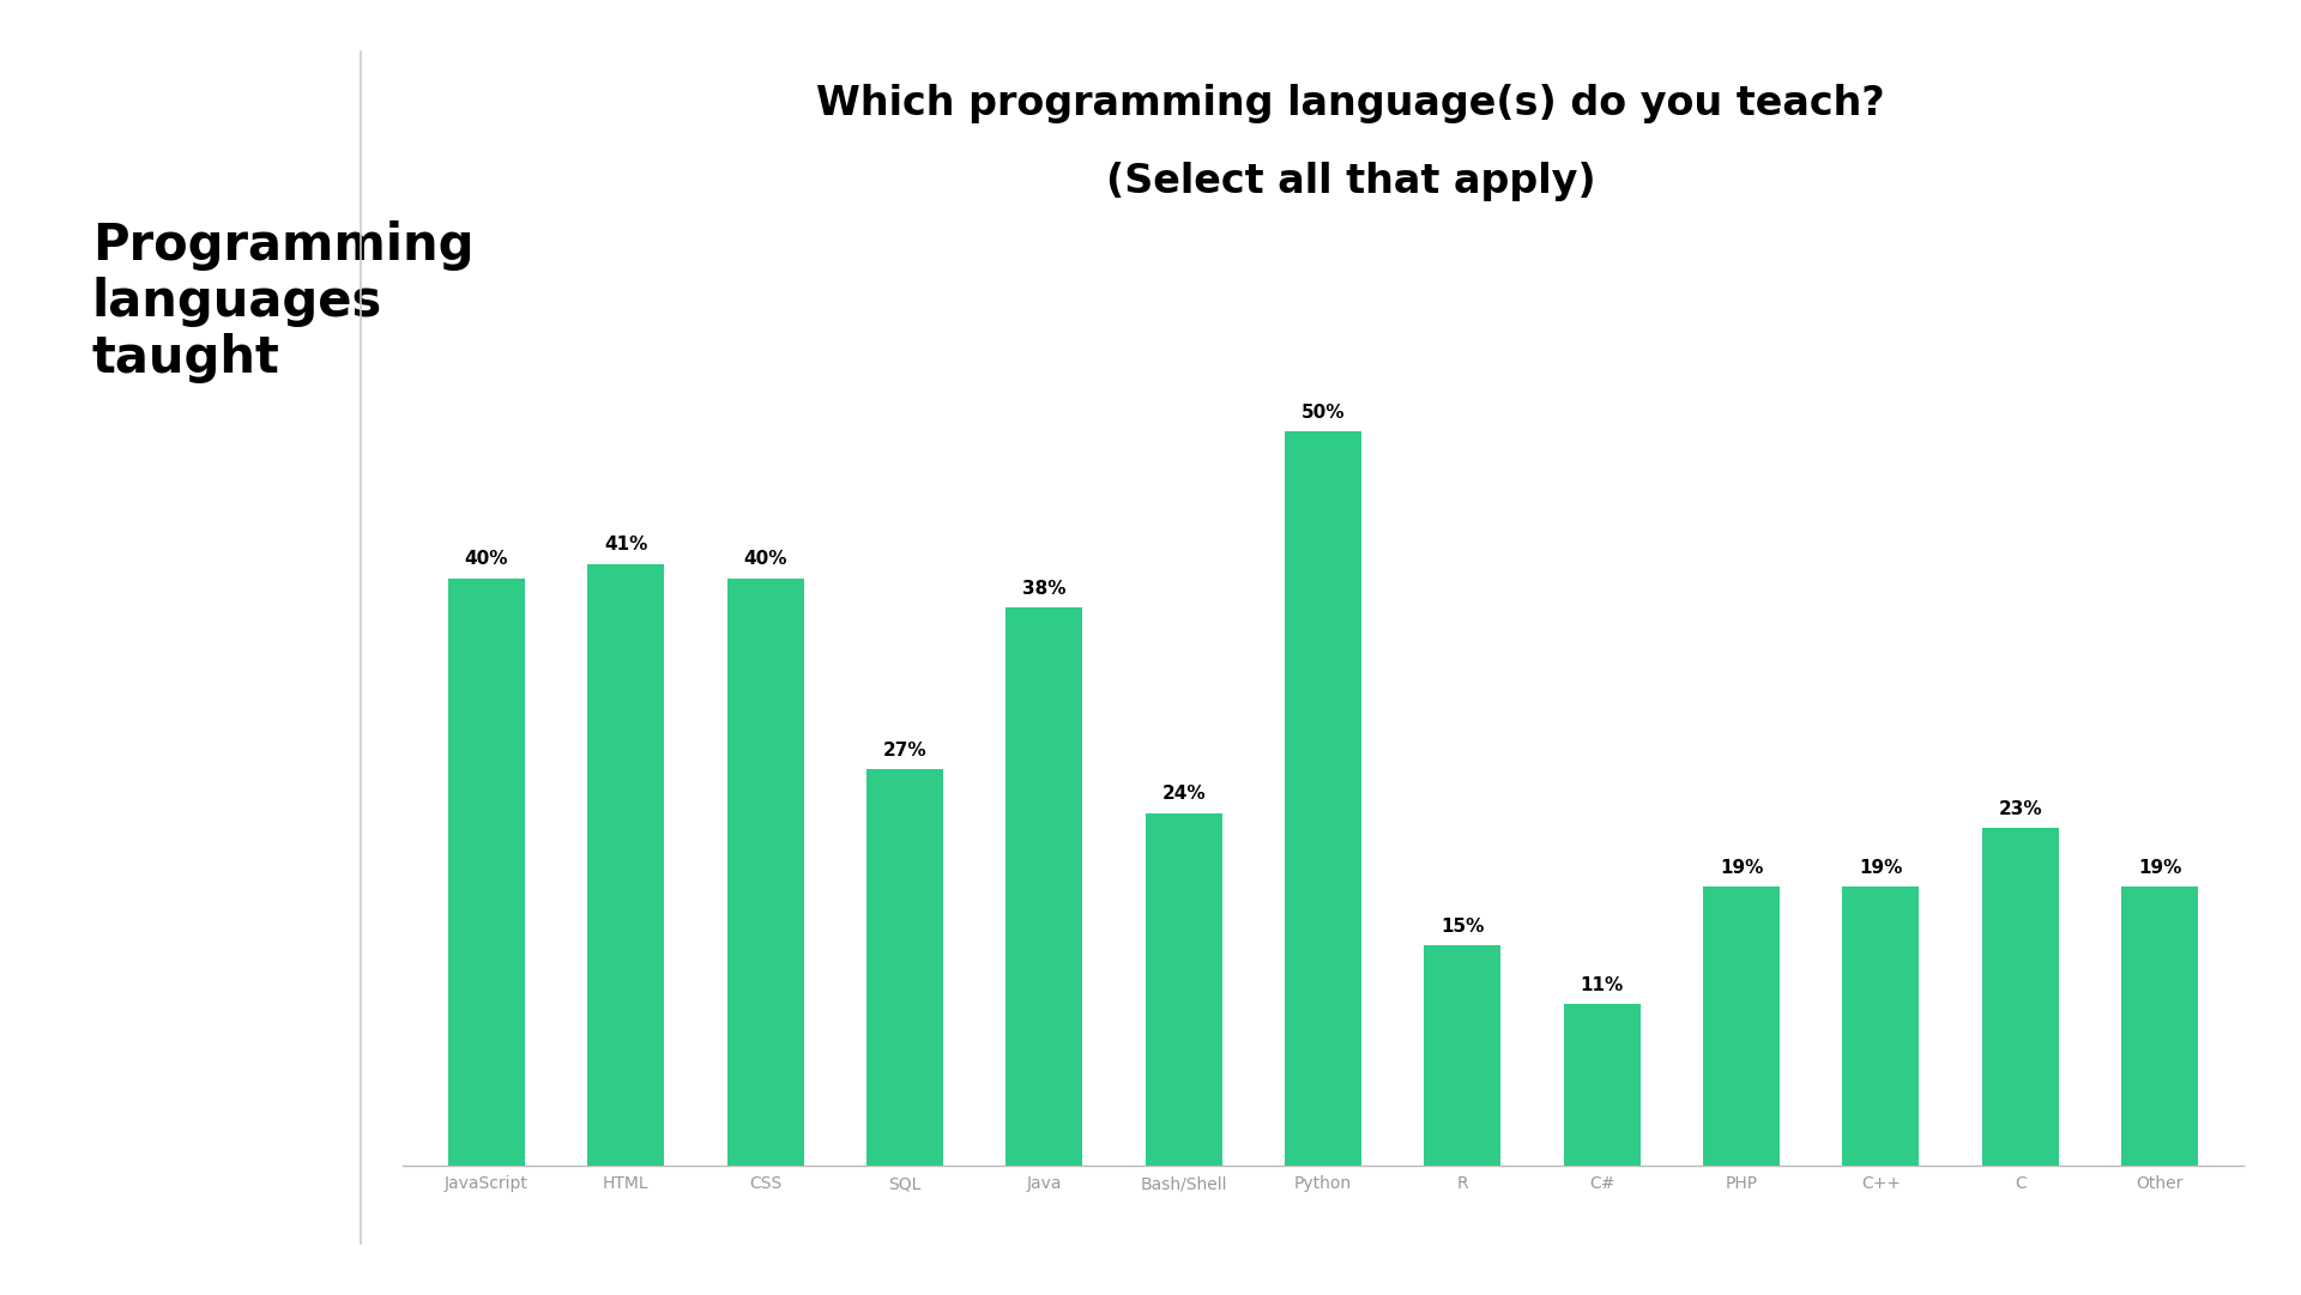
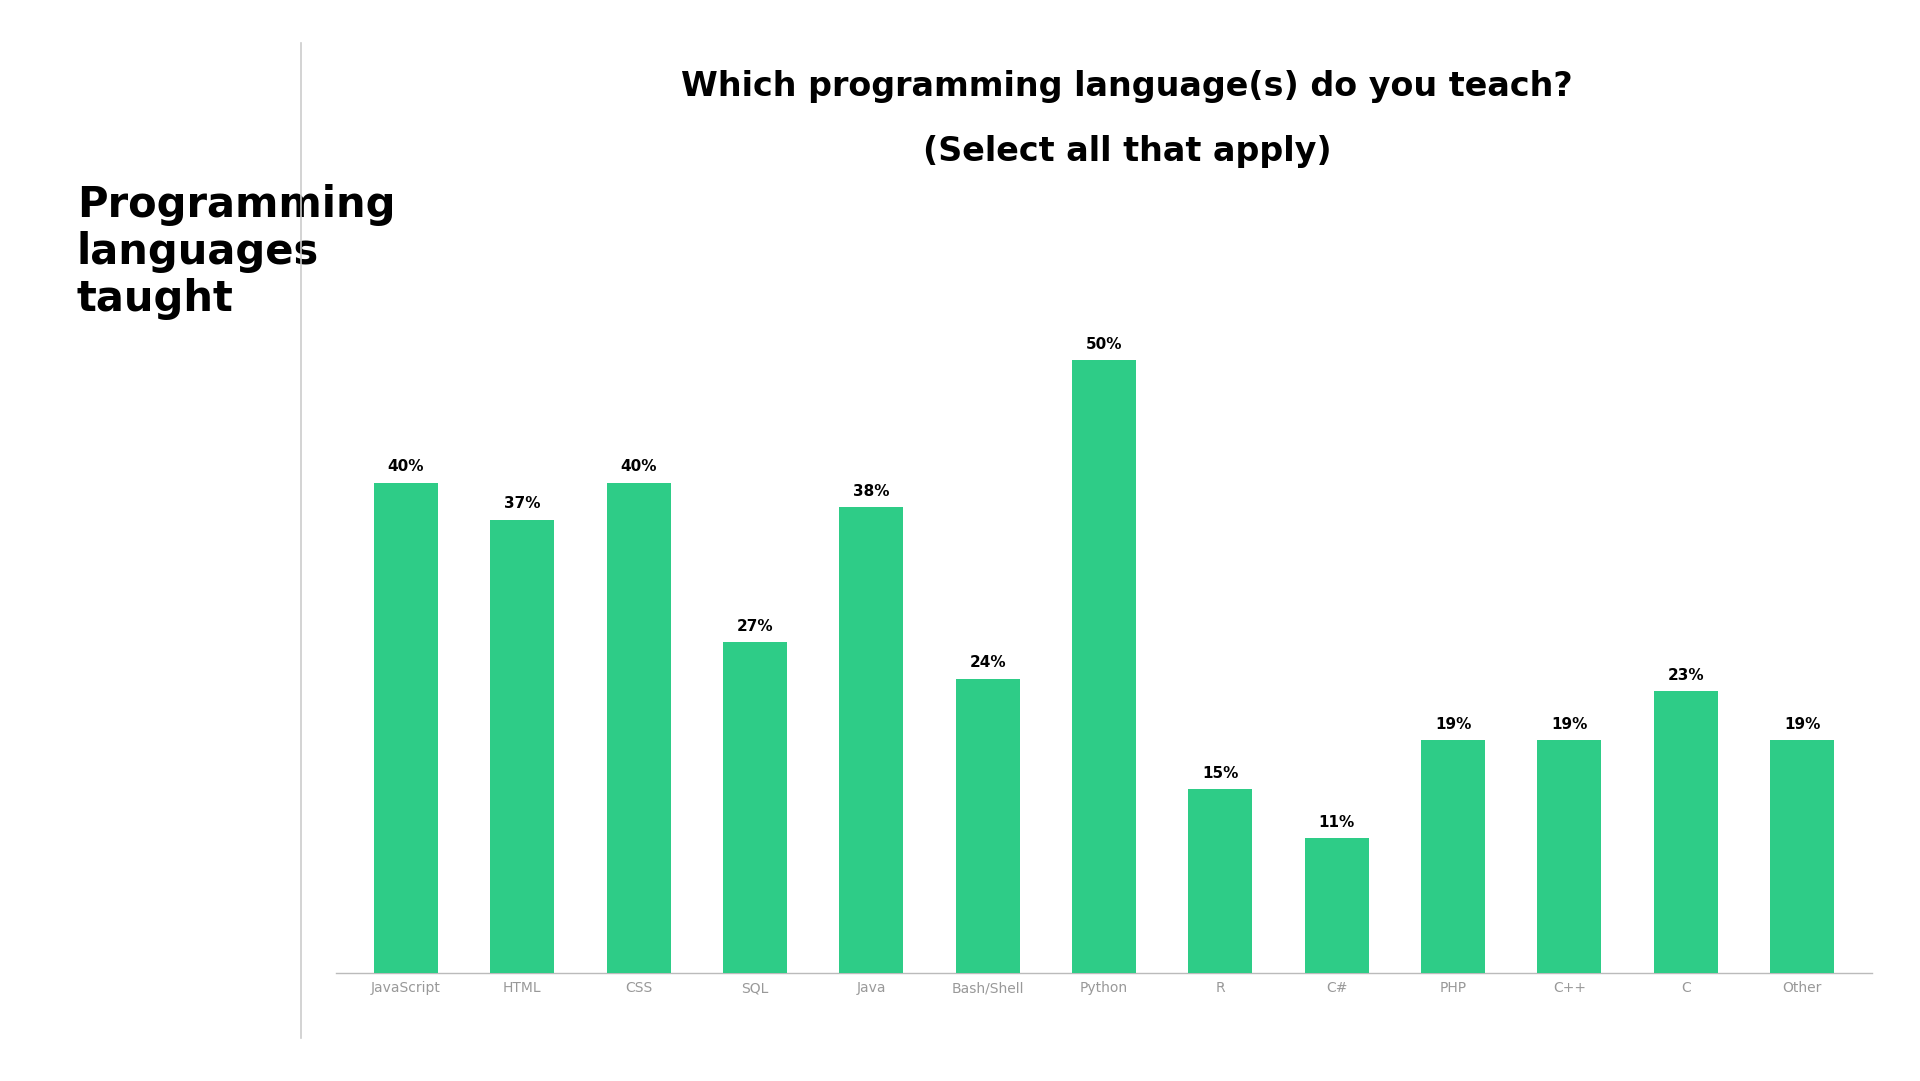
HTML: 41% -> 37%
